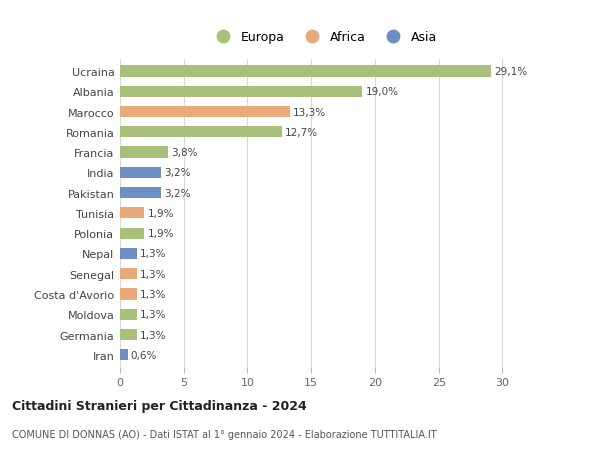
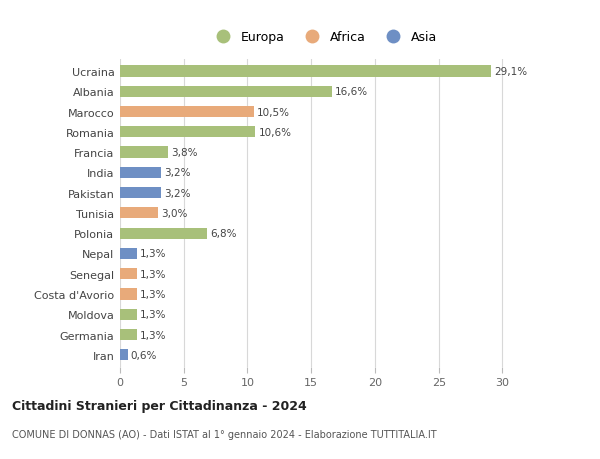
Albania: 19,0% -> 16,6%
Marocco: 13,3% -> 10,5%
Romania: 12,7% -> 10,6%
Tunisia: 1,9% -> 3,0%
Polonia: 1,9% -> 6,8%
